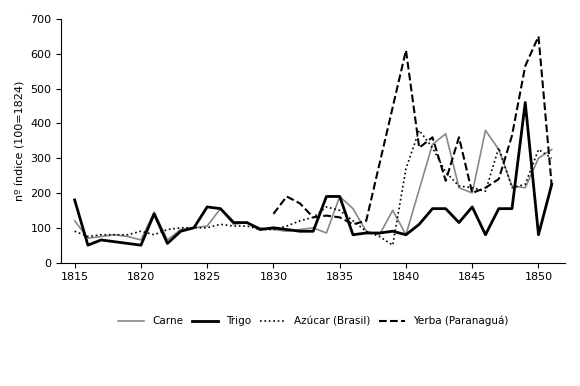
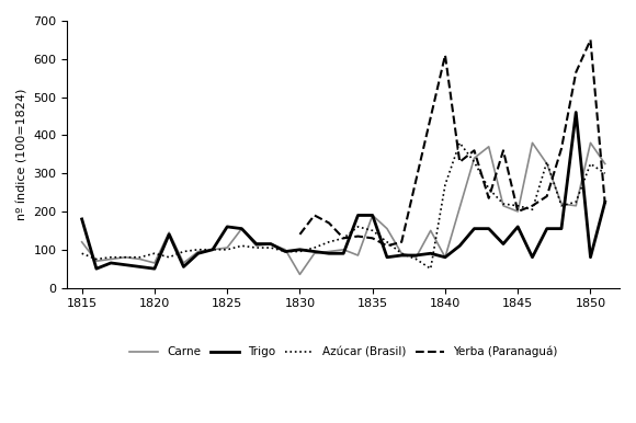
Carne/1830: 95 -> 35
Carne/1850: 300 -> 380
